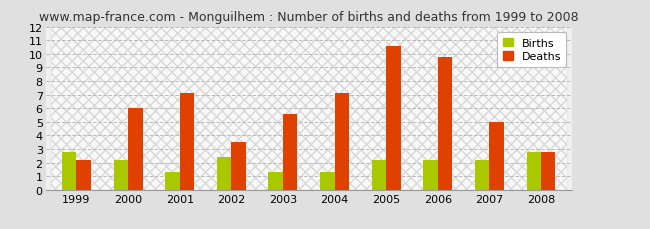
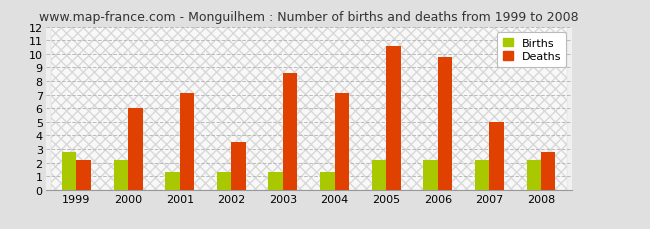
Births/2002: 2.4 -> 1.3
Deaths/2003: 5.6 -> 8.6
Births/2008: 2.8 -> 2.2
